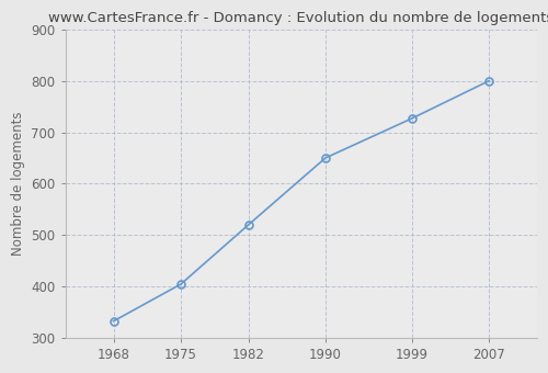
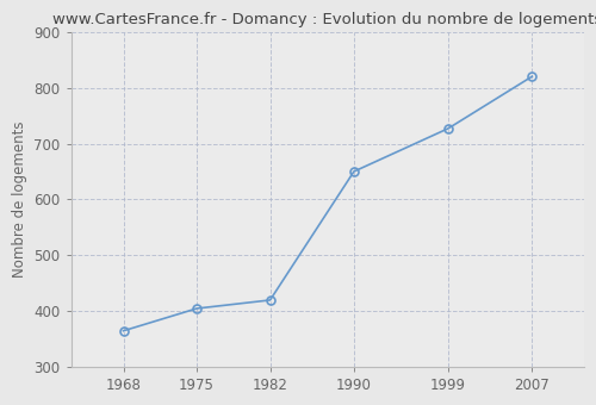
1968: 333 -> 365
1982: 520 -> 420
2007: 800 -> 820
